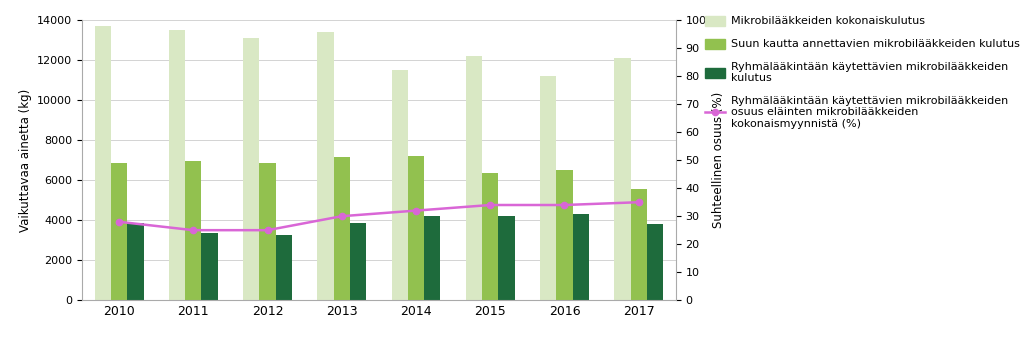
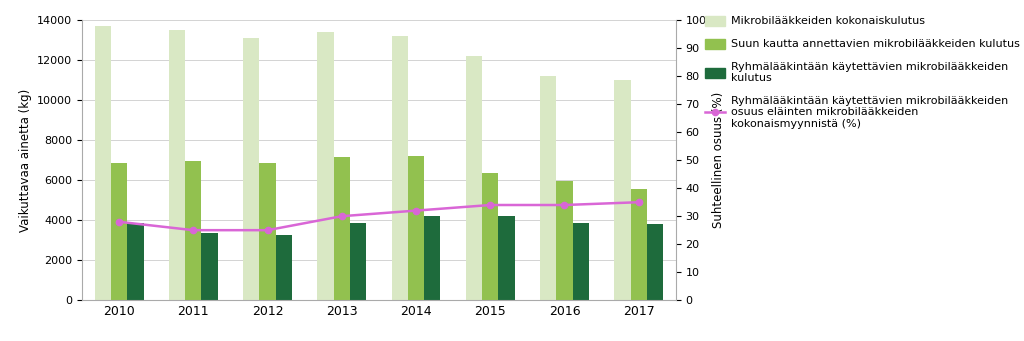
Mikrobilääkkeiden kokonaiskulutus/2014: 11500 -> 13200
Suun kautta annettavien mikrobilääkkeiden kulutus/2016: 6500 -> 6000
Ryhmälääkintään käytettävien mikrobilääkkeiden kulutus/2016: 4300 -> 3800
Mikrobilääkkeiden kokonaiskulutus/2017: 12100 -> 11000
